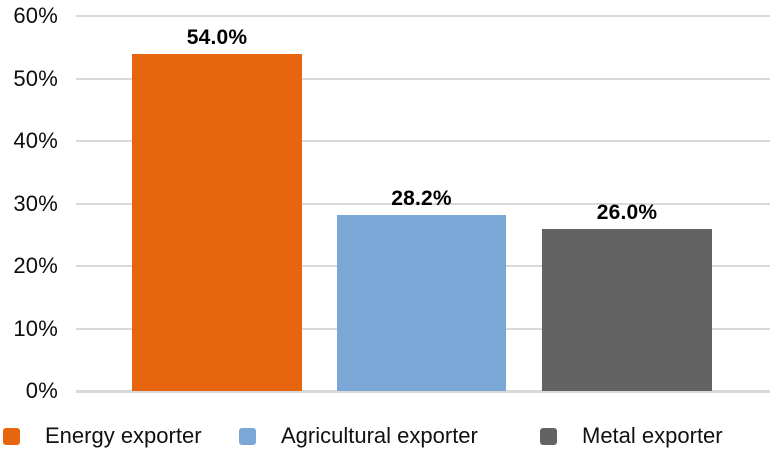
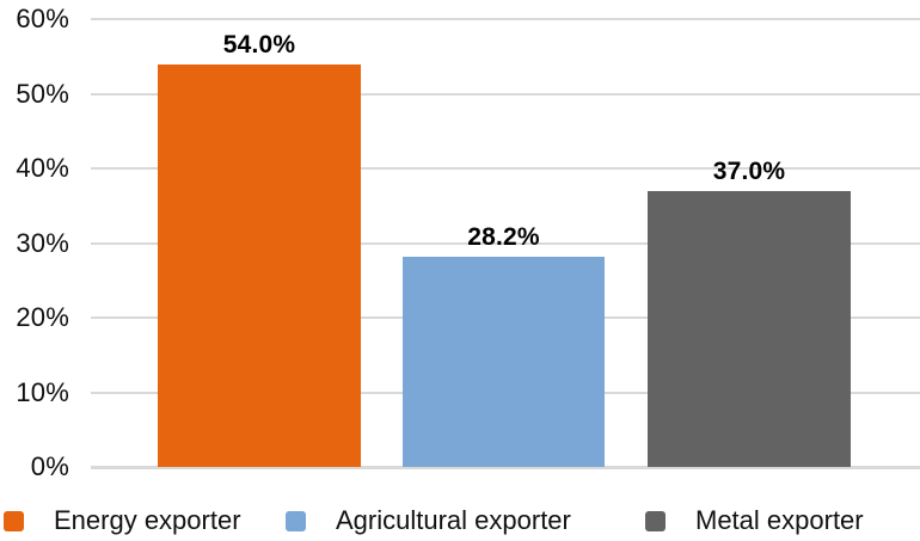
Metal exporter: 26.0% -> 37.0%
